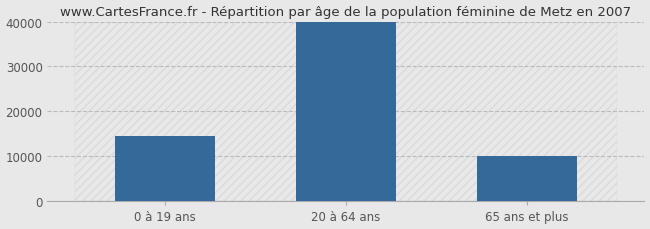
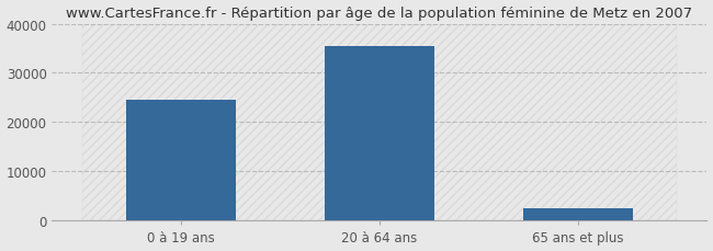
0 à 19 ans: 14500 -> 24500
20 à 64 ans: 39800 -> 35500
65 ans et plus: 10000 -> 2500
